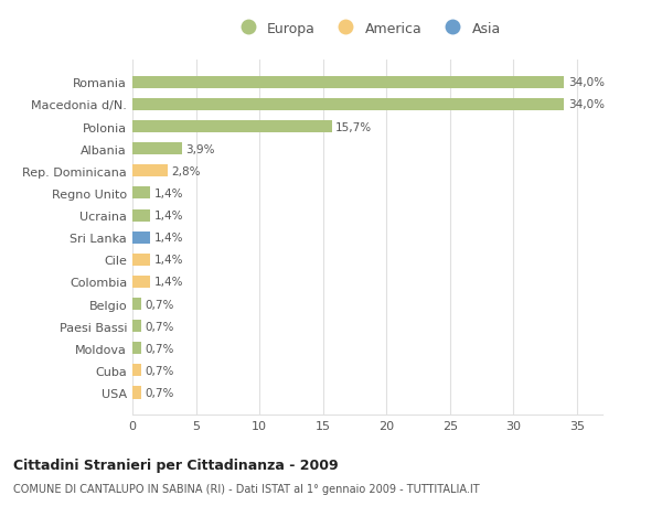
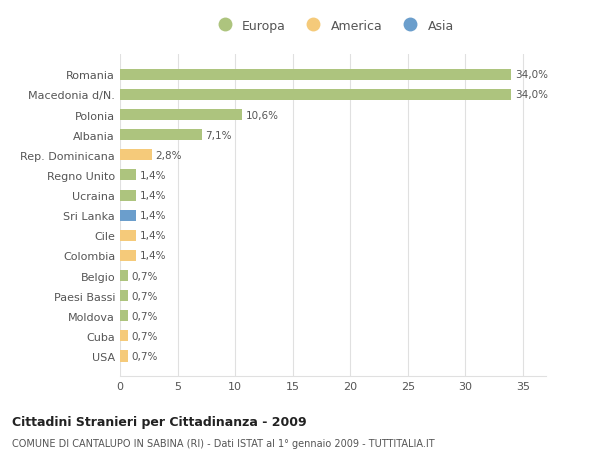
Polonia: 15,7% -> 10,6%
Albania: 3,9% -> 7,1%
